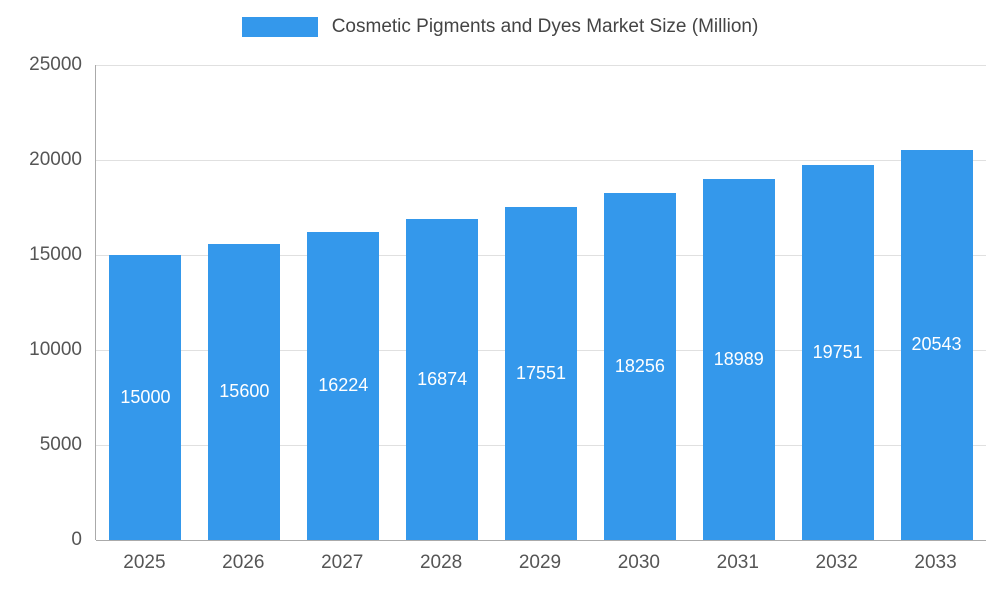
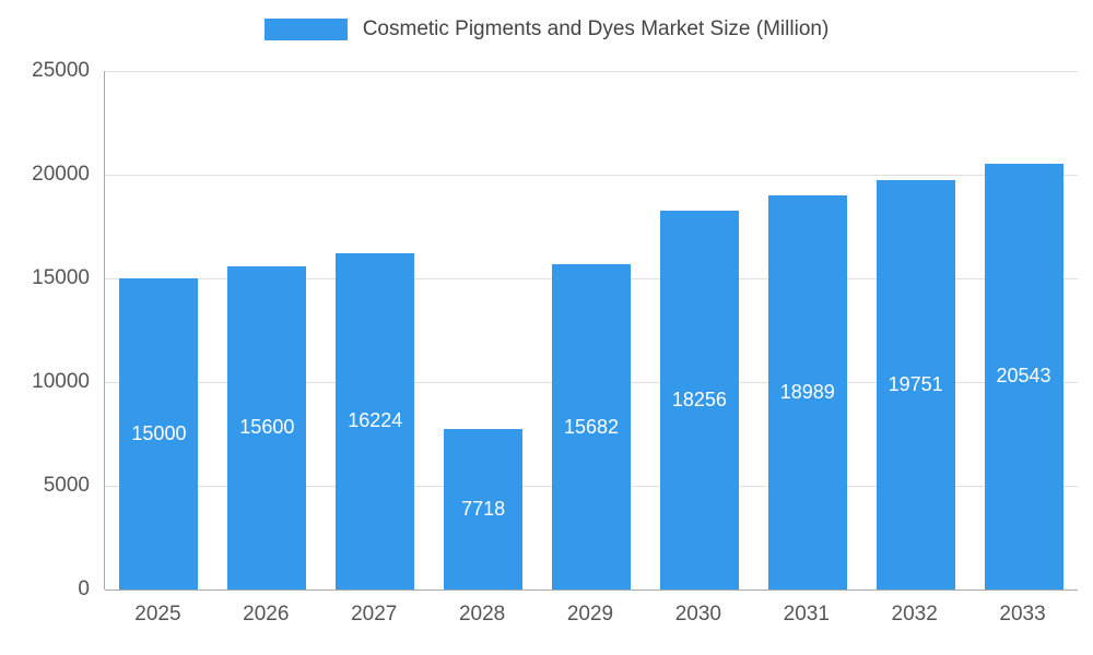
2028: 16874 -> 7718
2029: 17551 -> 15682
